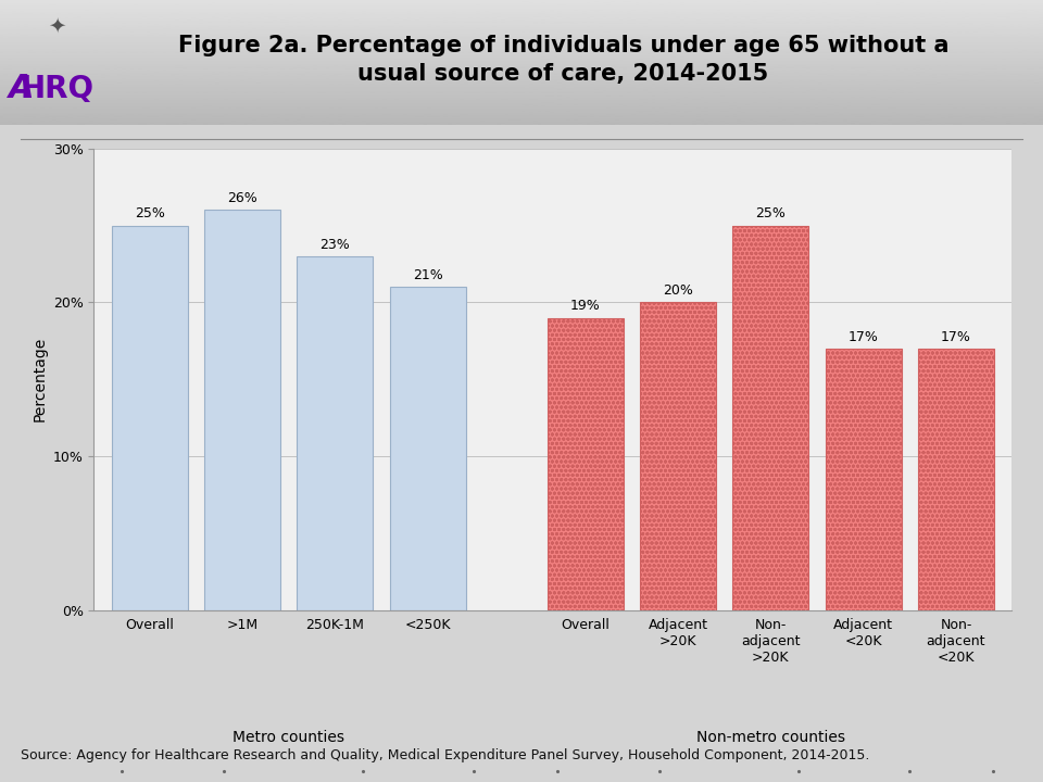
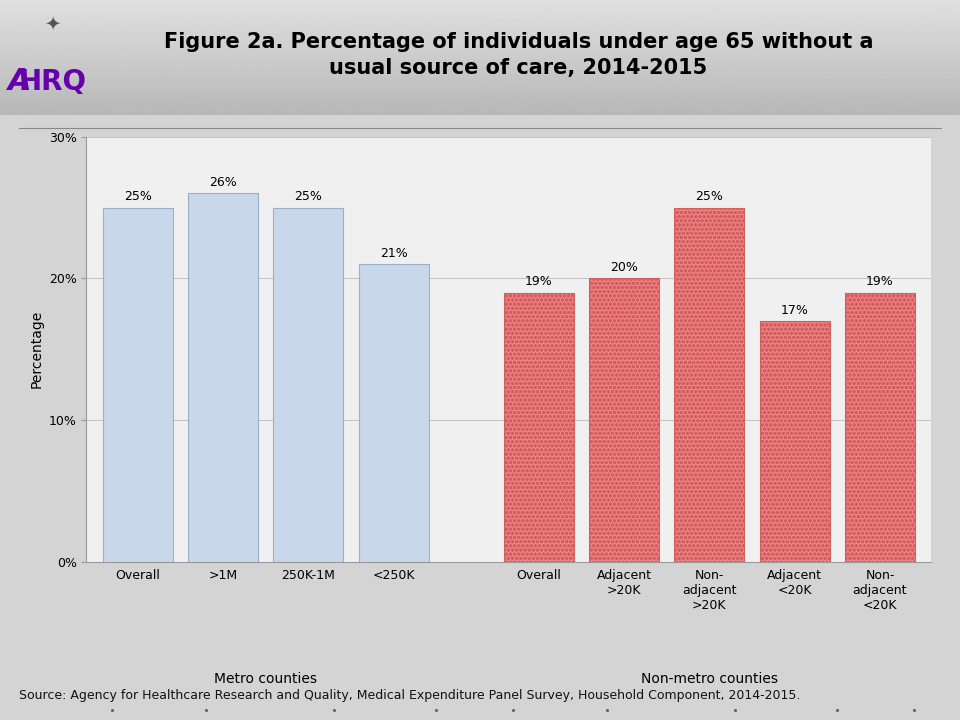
250K-1M: 23% -> 25%
Non- adjacent <20K: 17% -> 19%
